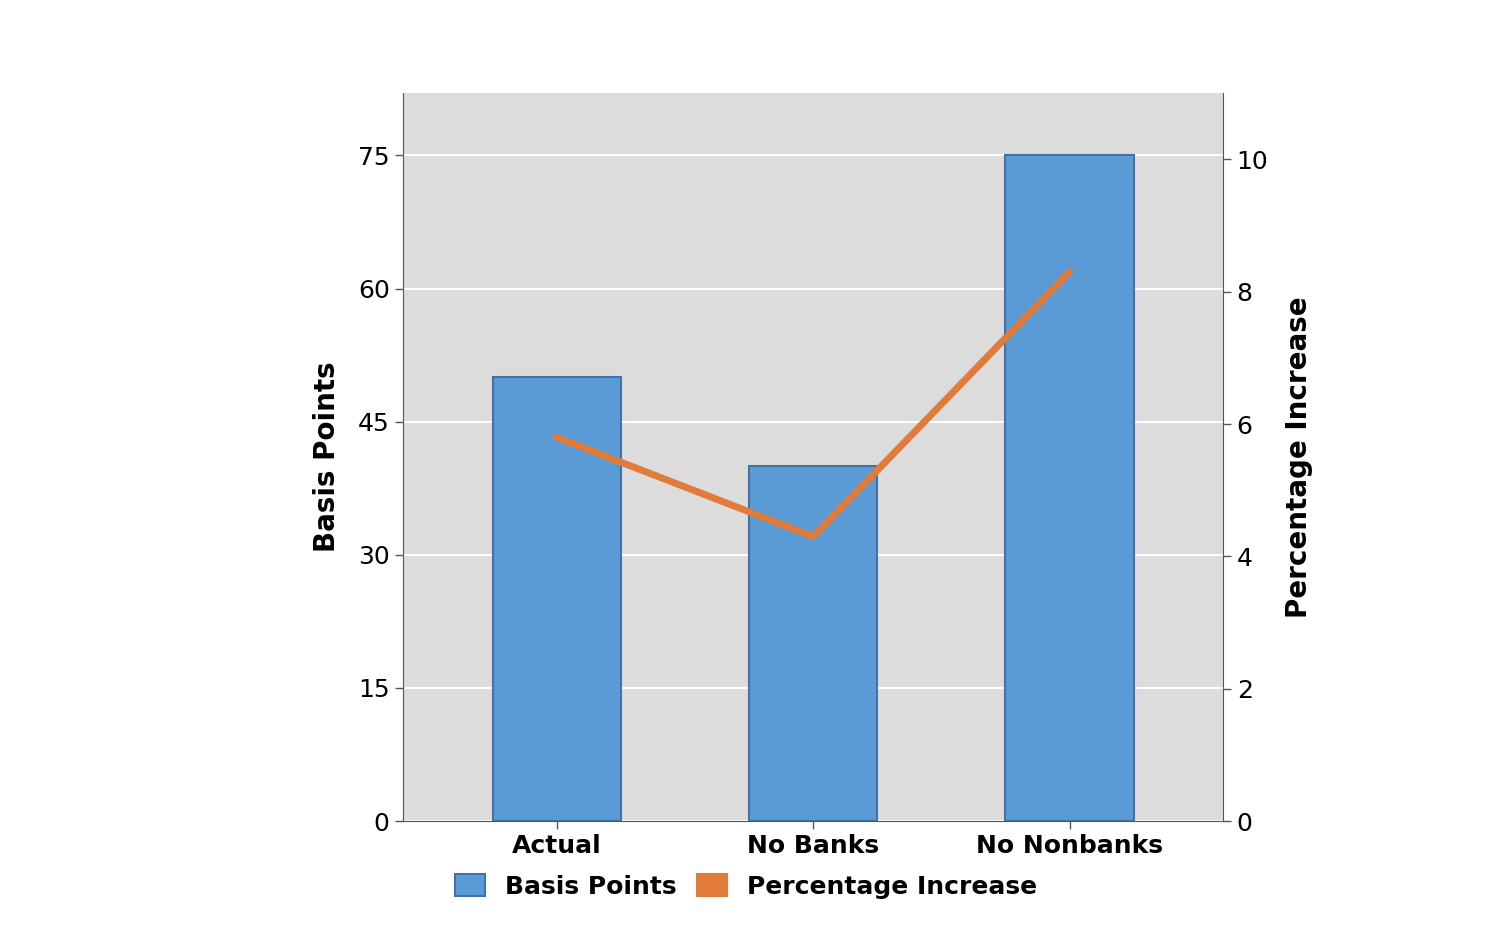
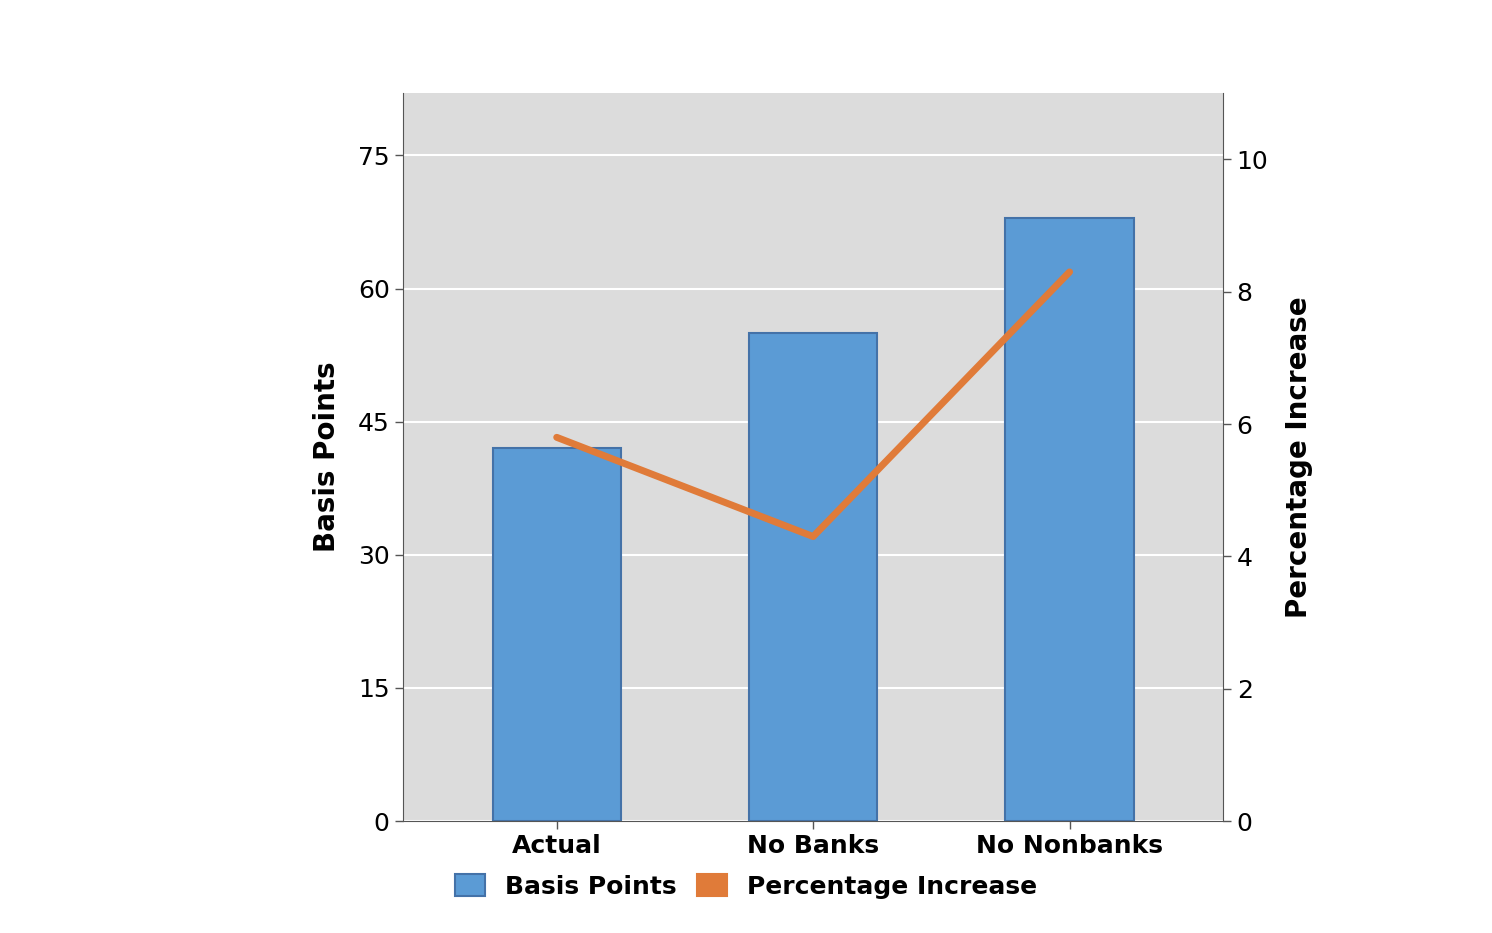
Basis Points/Actual: 50 -> 42
Basis Points/No Banks: 40 -> 55
Basis Points/No Nonbanks: 75 -> 68
